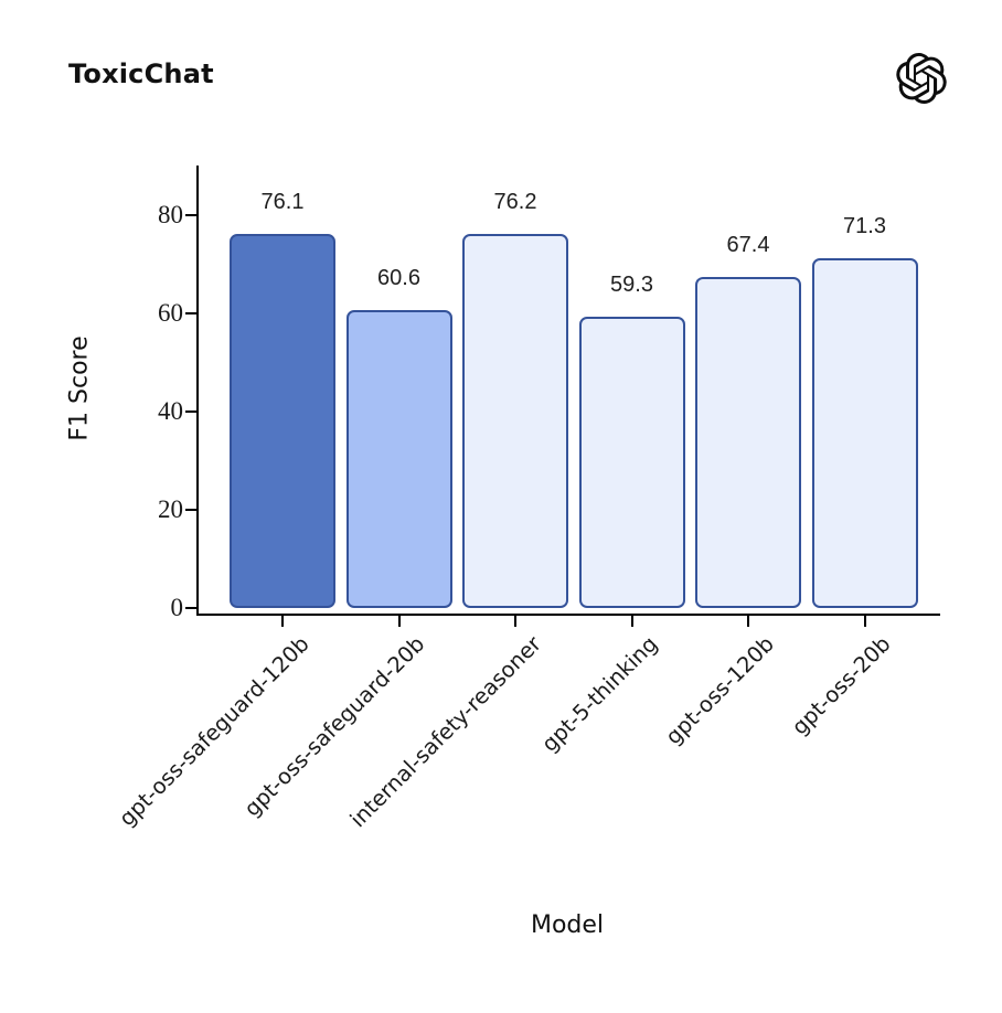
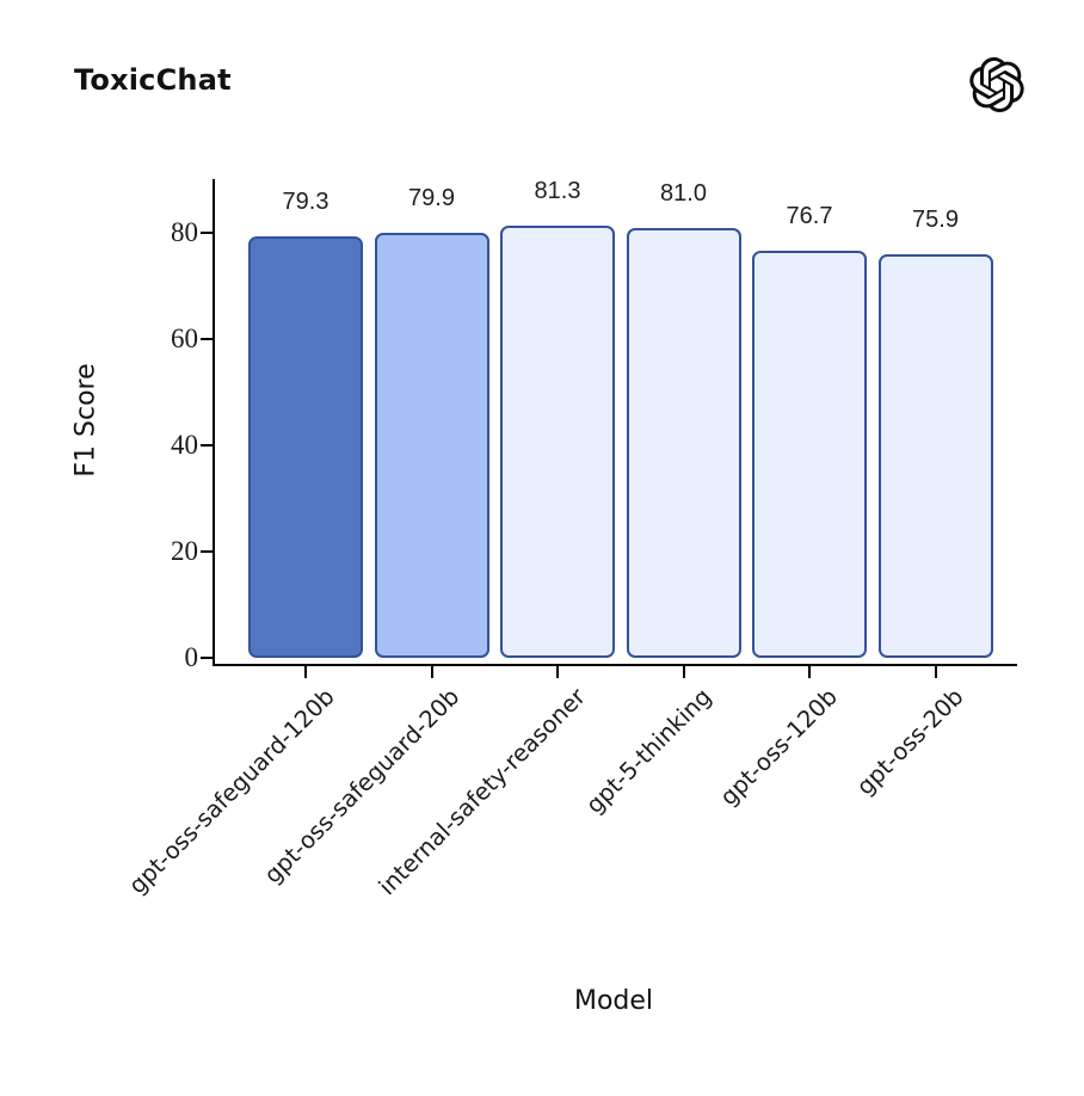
gpt-oss-safeguard-120b: 76.1 -> 79.3
gpt-oss-safeguard-20b: 60.6 -> 79.9
internal-safety-reasoner: 76.2 -> 81.3
gpt-5-thinking: 59.3 -> 81.0
gpt-oss-120b: 67.4 -> 76.7
gpt-oss-20b: 71.3 -> 75.9
